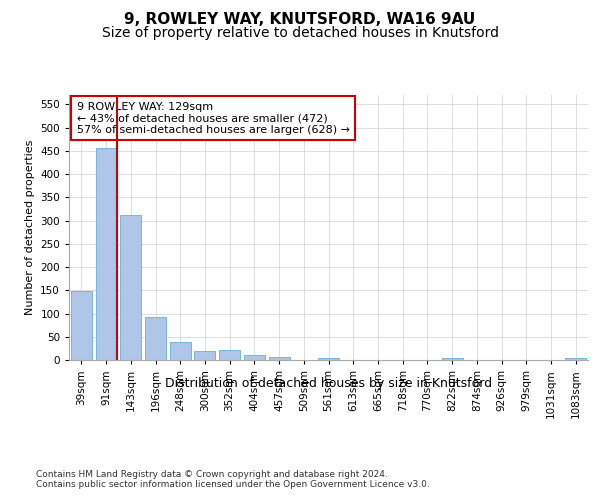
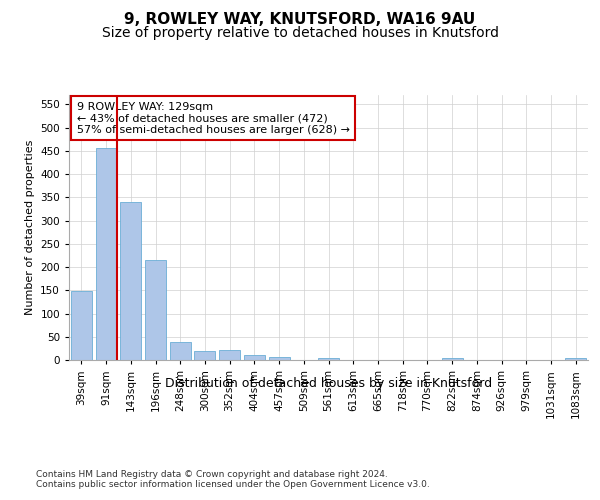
143sqm: 311 -> 340
196sqm: 92 -> 215
